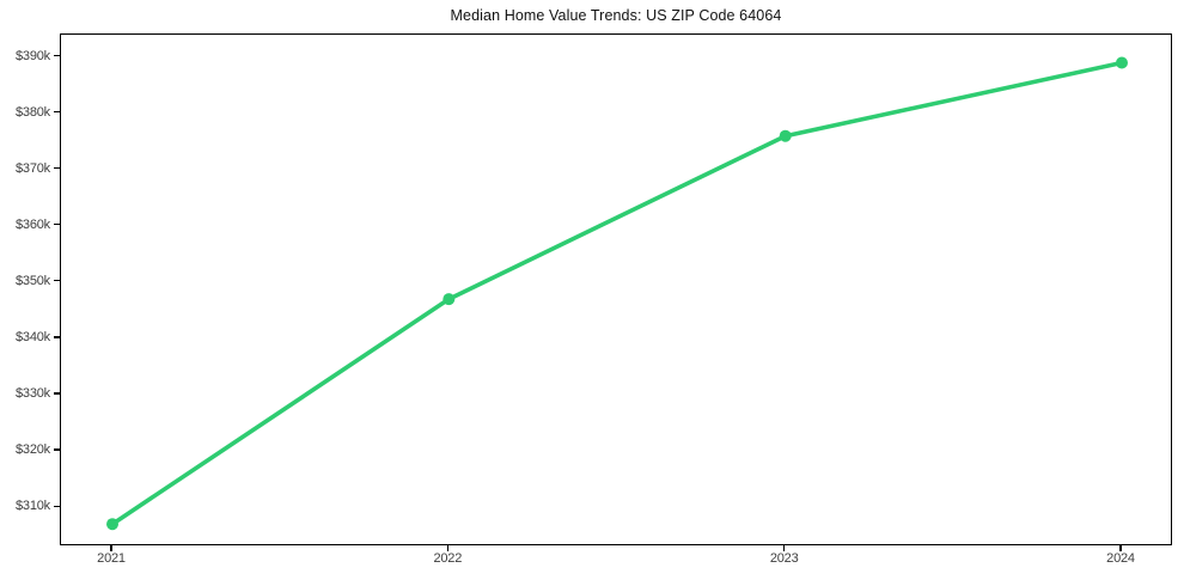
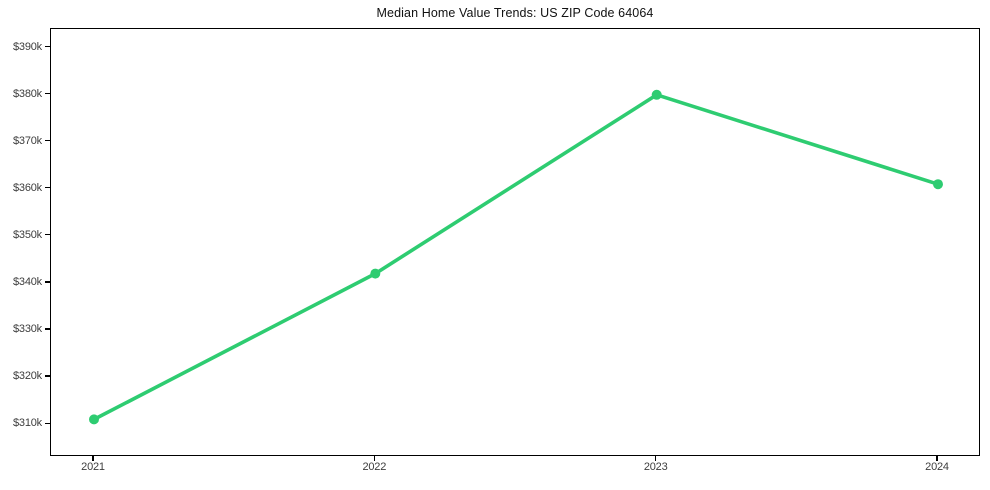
2021: $307k -> $311k
2022: $347k -> $342k
2023: $376k -> $380k
2024: $389k -> $361k
